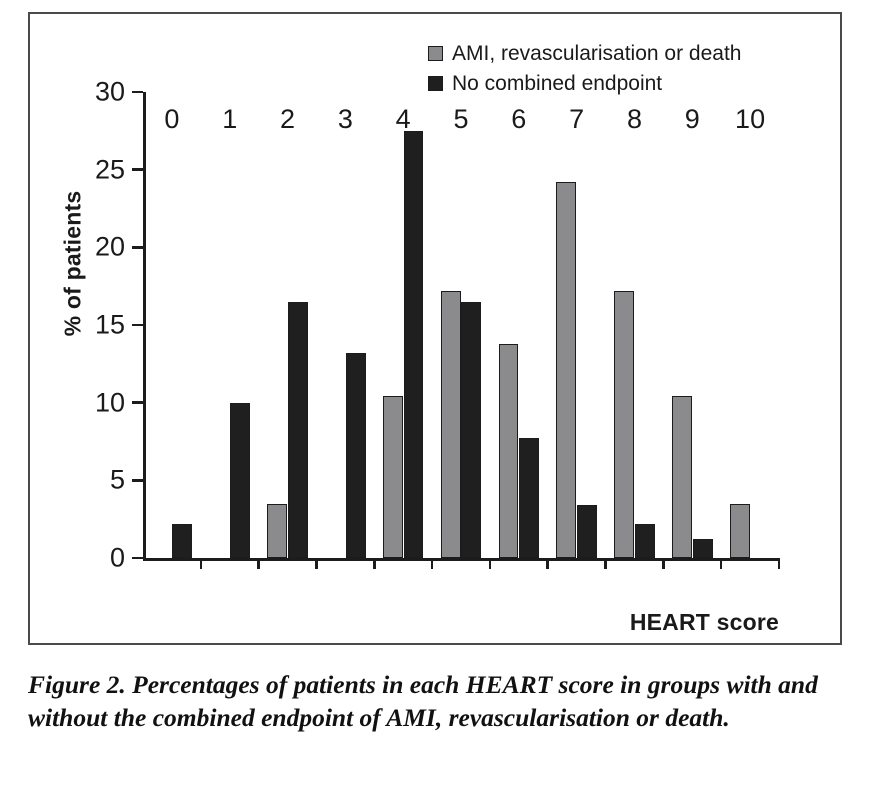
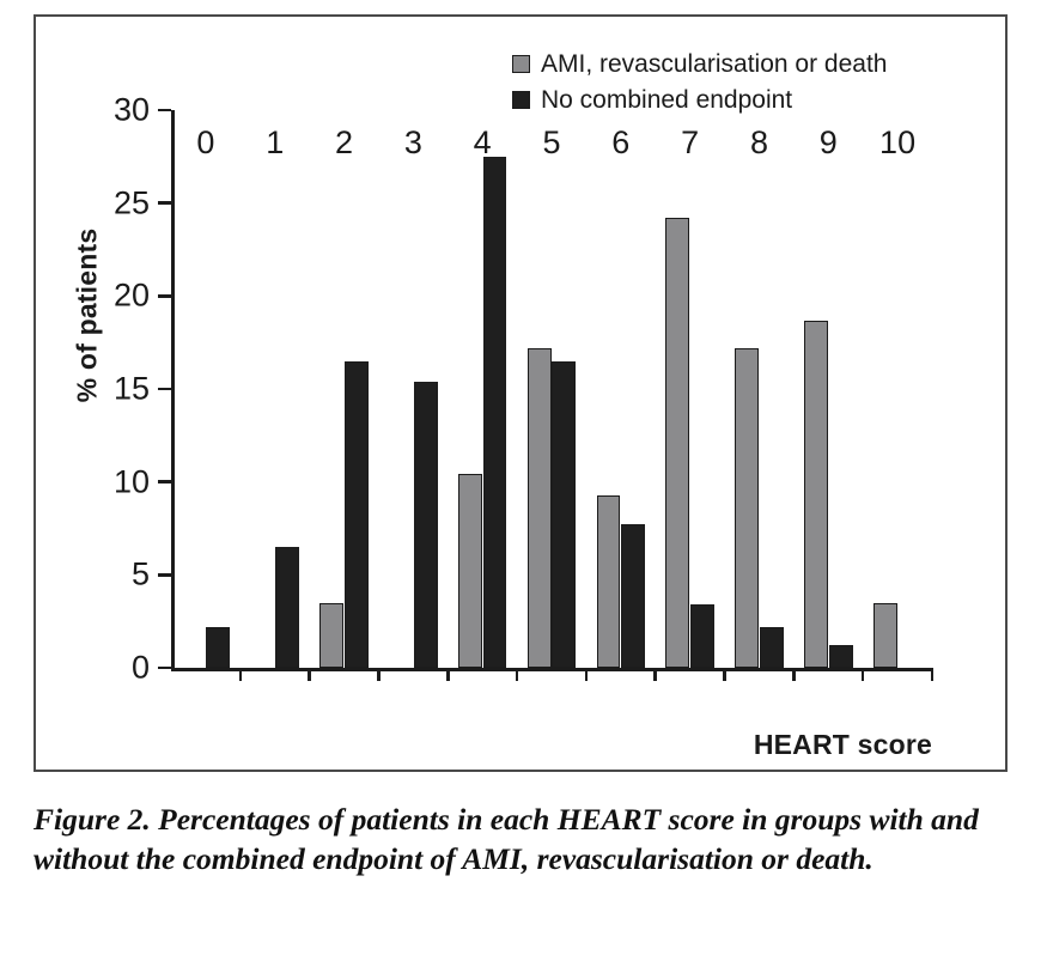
No combined endpoint/1: 10.0 -> 6.5
No combined endpoint/3: 13.2 -> 15.4
AMI, revascularisation or death/6: 13.8 -> 9.3
AMI, revascularisation or death/9: 10.4 -> 18.7
